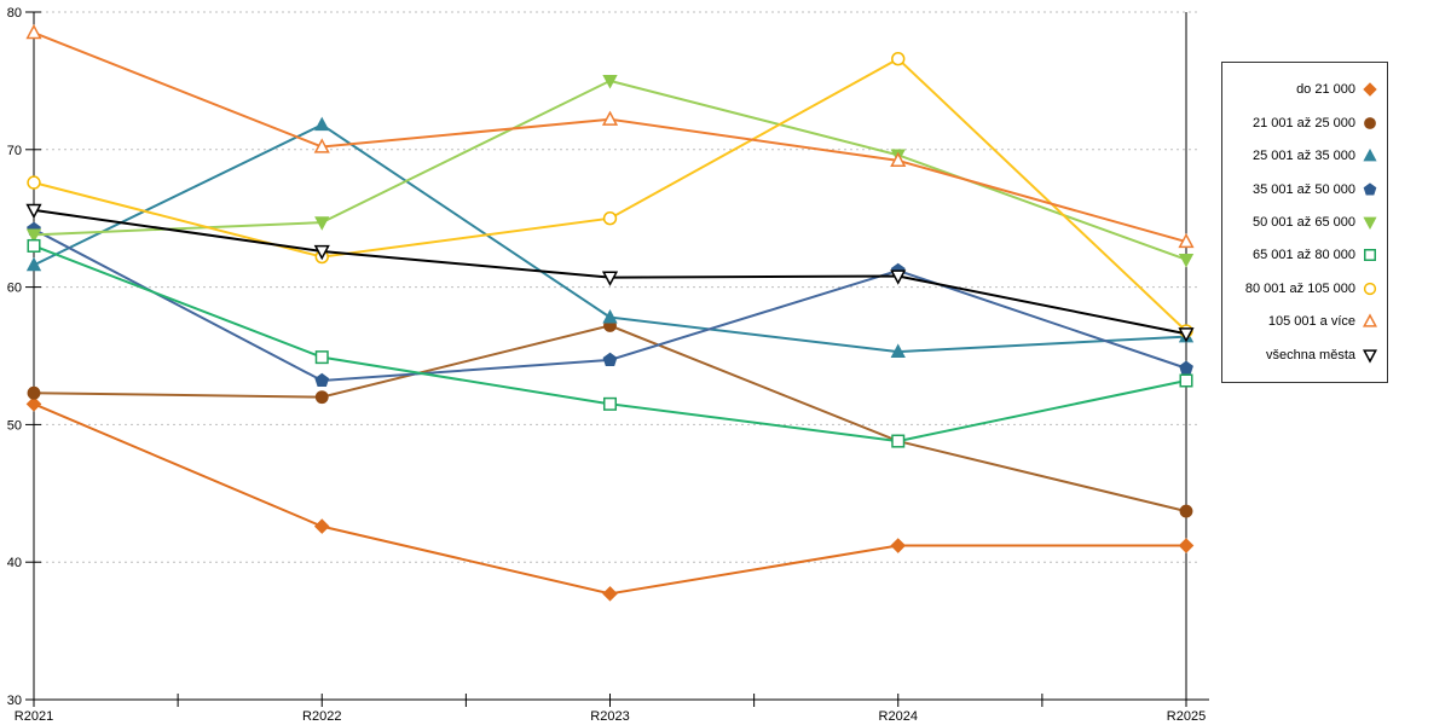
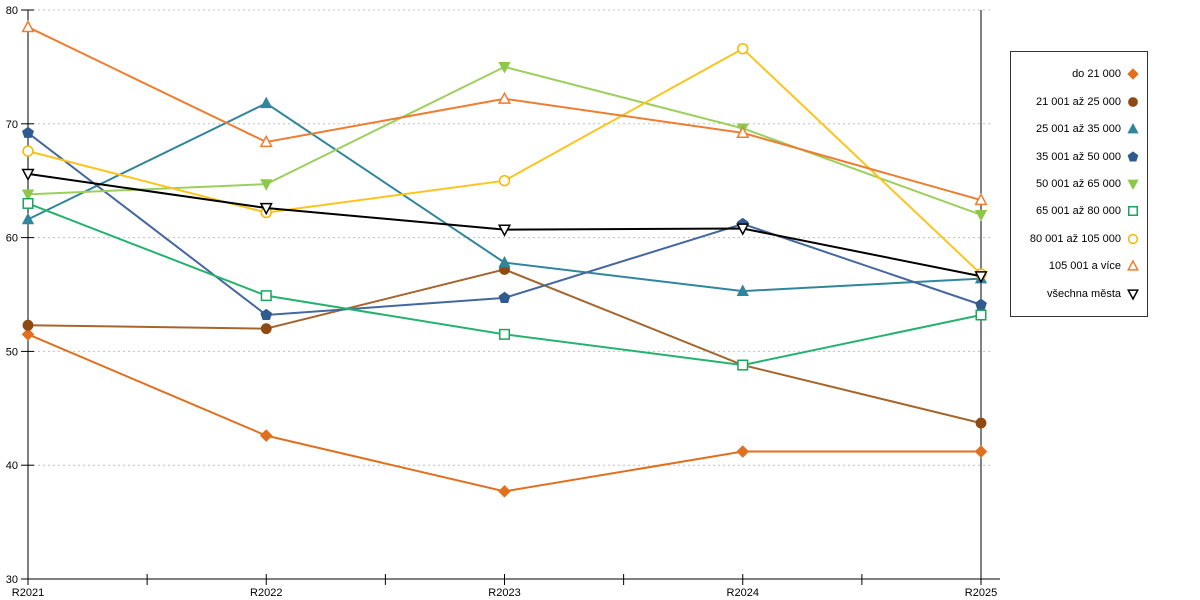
35 001 až 50 000/R2021: 64.2 -> 69.2
105 001 a více/R2022: 70.2 -> 68.4
